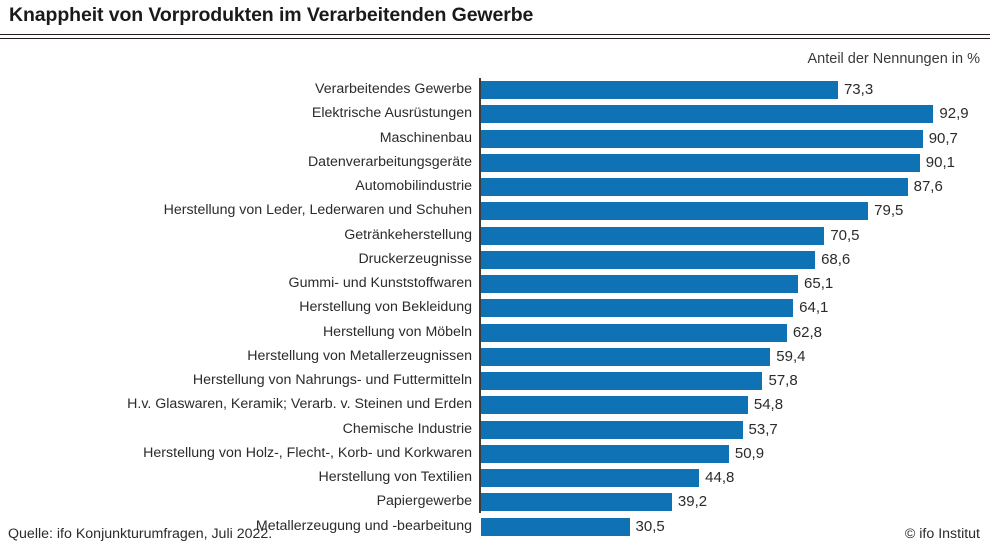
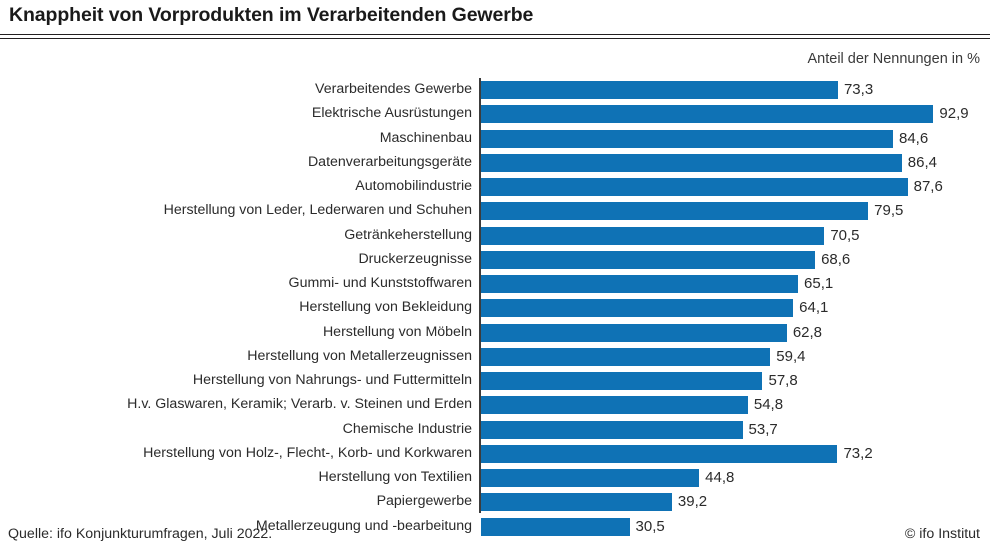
Maschinenbau: 90,7 -> 84,6
Datenverarbeitungsgeräte: 90,1 -> 86,4
Herstellung von Holz-, Flecht-, Korb- und Korkwaren: 50,9 -> 73,2
